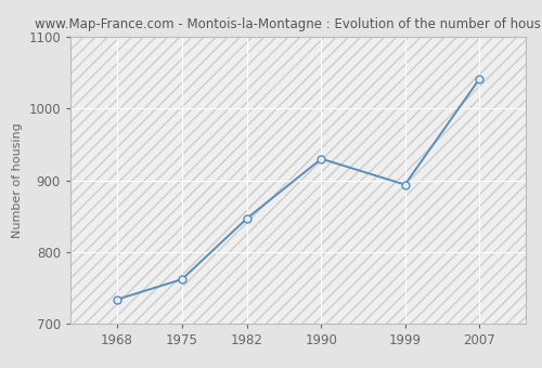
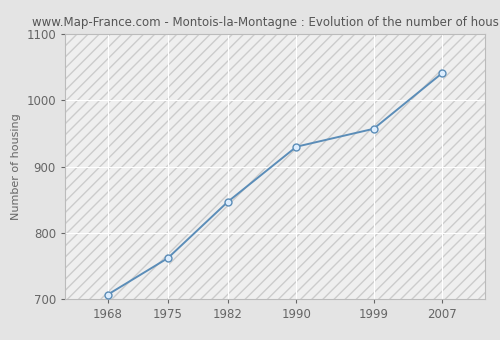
1968: 734 -> 707
1999: 894 -> 957
